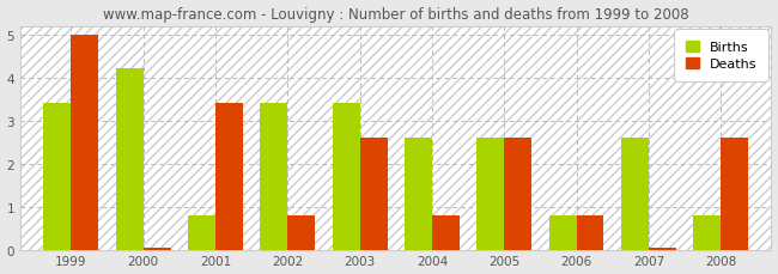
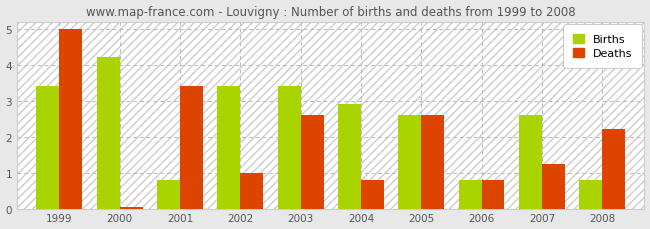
Deaths/2002: 0.80 -> 1.00
Births/2004: 2.6 -> 2.9
Deaths/2007: 0.05 -> 1.25
Deaths/2008: 2.60 -> 2.20
